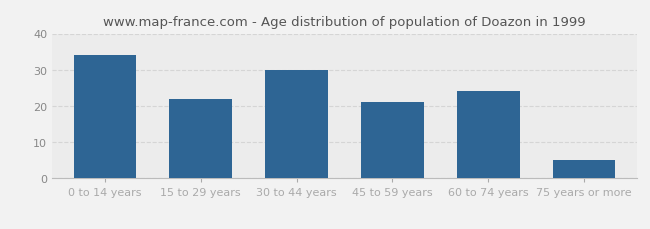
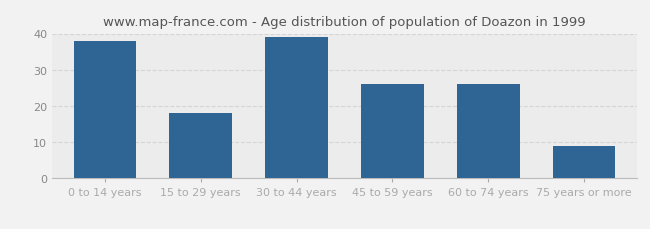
0 to 14 years: 34 -> 38
15 to 29 years: 22 -> 18
30 to 44 years: 30 -> 39
45 to 59 years: 21 -> 26
60 to 74 years: 24 -> 26
75 years or more: 5 -> 9
